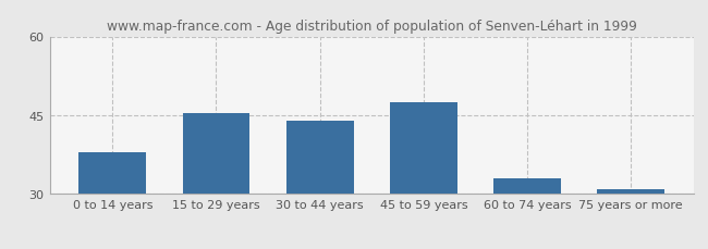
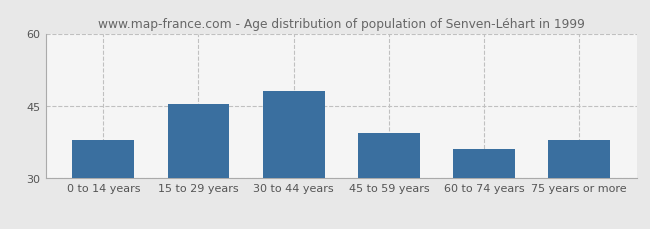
30 to 44 years: 44.0 -> 48.0
45 to 59 years: 47.5 -> 39.5
60 to 74 years: 33.0 -> 36.0
75 years or more: 31.0 -> 38.0
